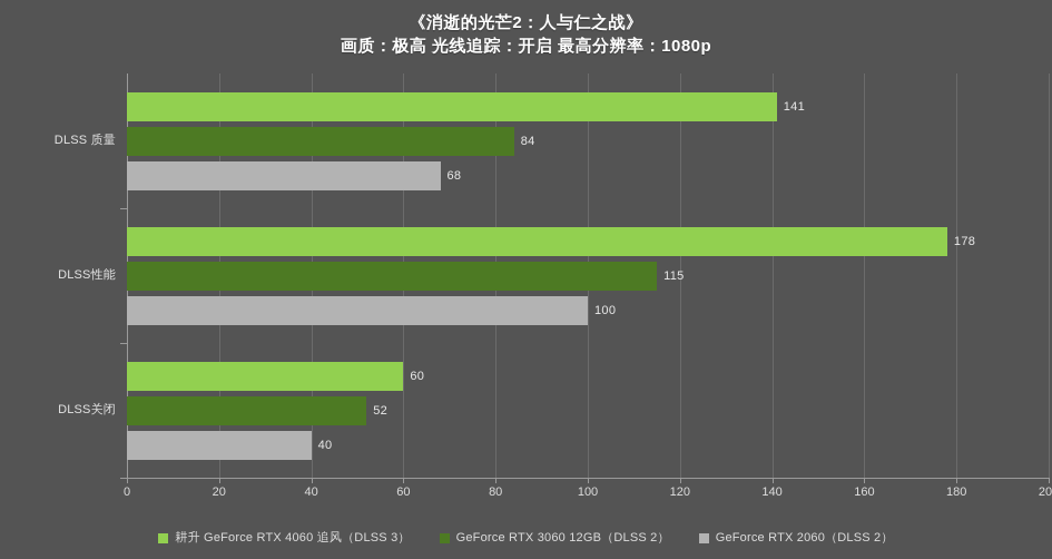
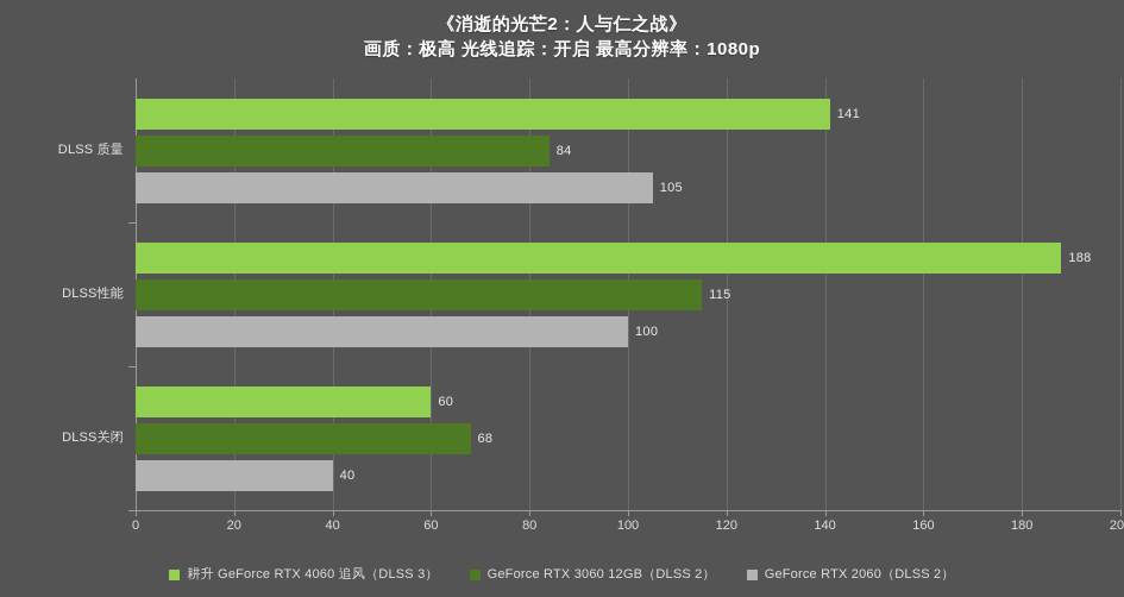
GeForce RTX 2060（DLSS 2）/DLSS 质量: 68 -> 105
耕升 GeForce RTX 4060 追风（DLSS 3）/DLSS性能: 178 -> 188
GeForce RTX 3060 12GB（DLSS 2）/DLSS关闭: 52 -> 68
